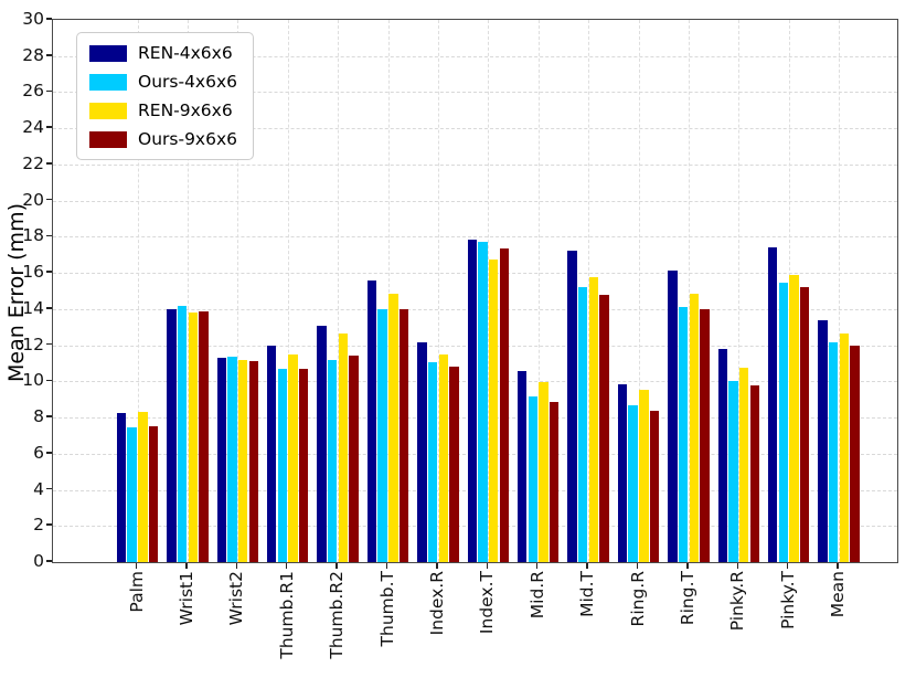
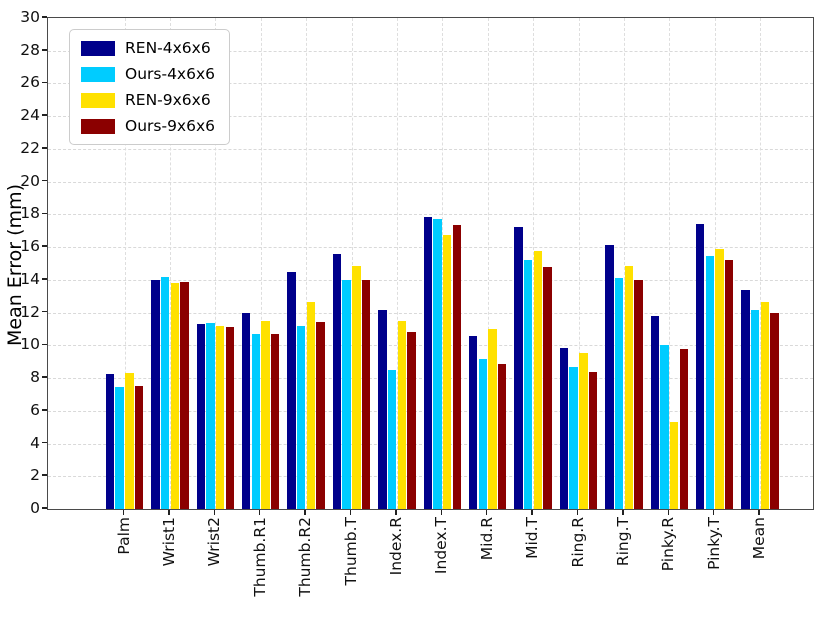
REN-4x6x6/Thumb.R2: 13.1 -> 14.5
Ours-4x6x6/Index.R: 11.1 -> 8.5
REN-9x6x6/Mid.R: 9.9 -> 11.0
REN-9x6x6/Pinky.R: 10.8 -> 5.3
